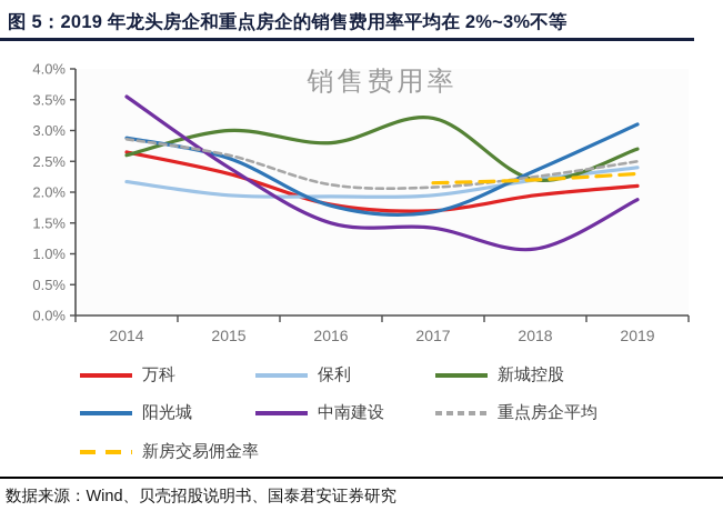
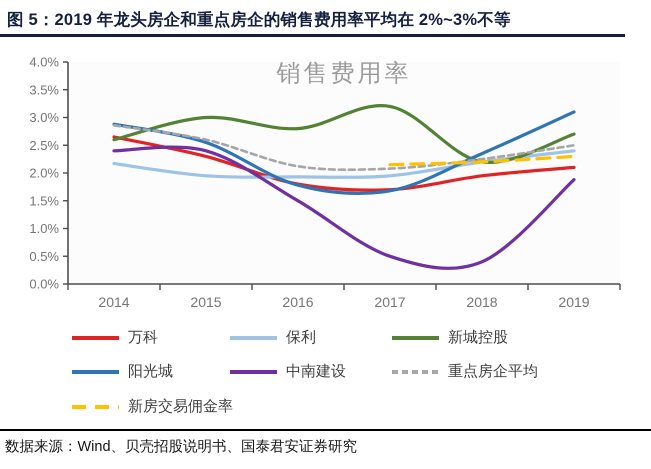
中南建设/2014: 3.5% -> 2.4%
中南建设/2017: 1.4% -> 0.5%
中南建设/2018: 1.1% -> 0.4%
